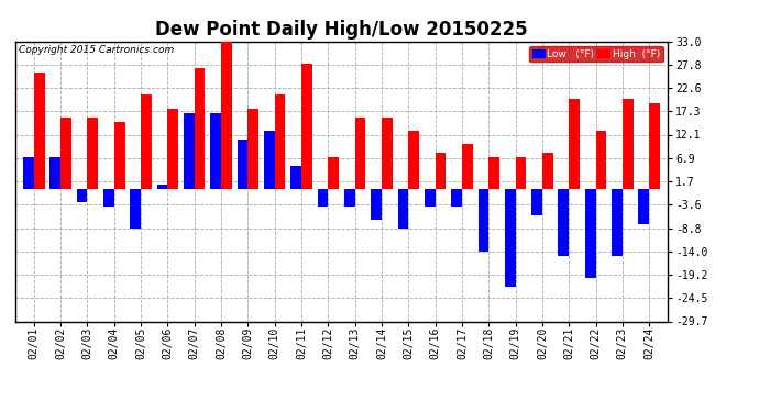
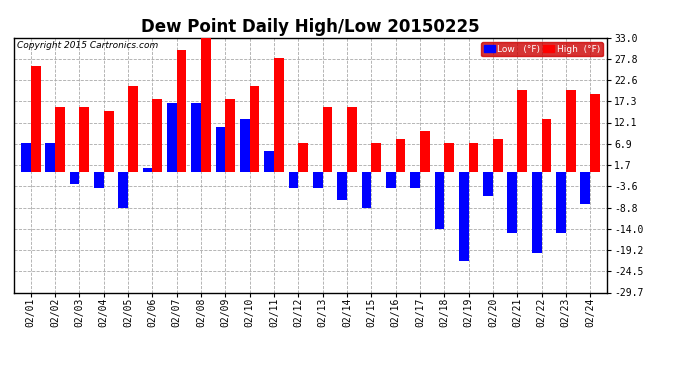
High (°F)/02/07: 27 -> 30
High (°F)/02/15: 13 -> 7
